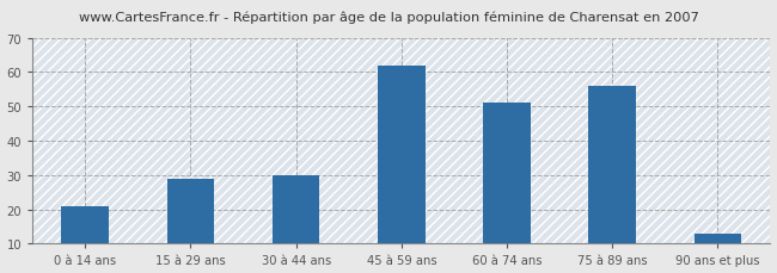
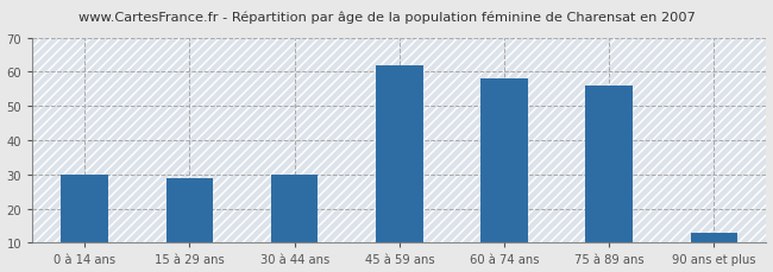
0 à 14 ans: 21 -> 30
60 à 74 ans: 51 -> 58
